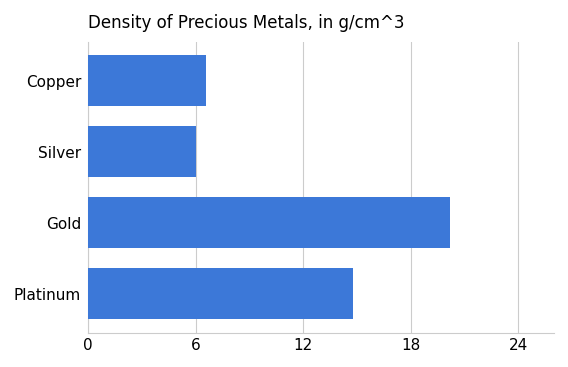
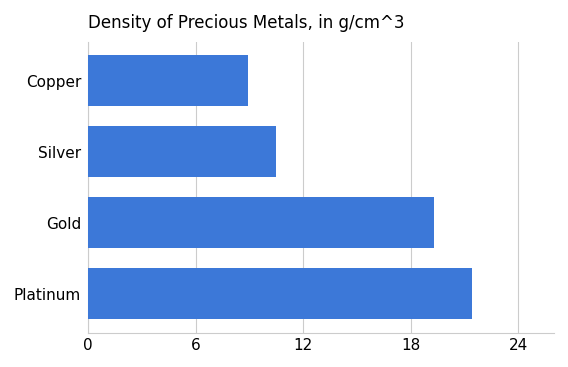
Copper: 6.6 -> 8.9
Silver: 6.0 -> 10.5
Gold: 20.2 -> 19.3
Platinum: 14.8 -> 21.4
